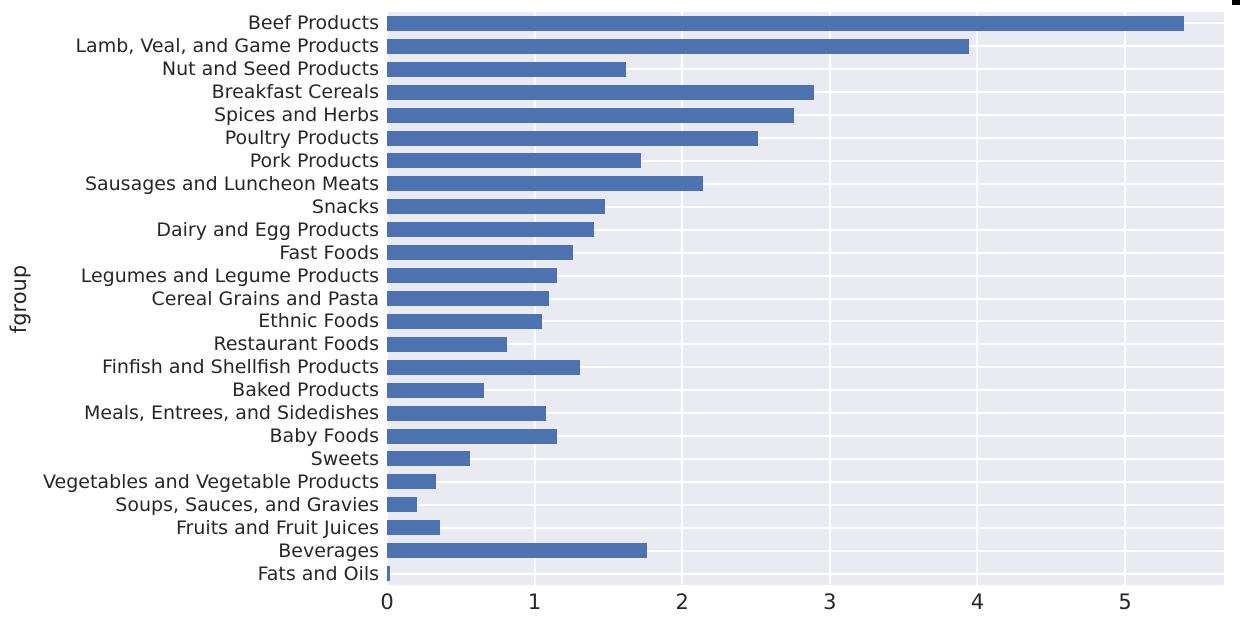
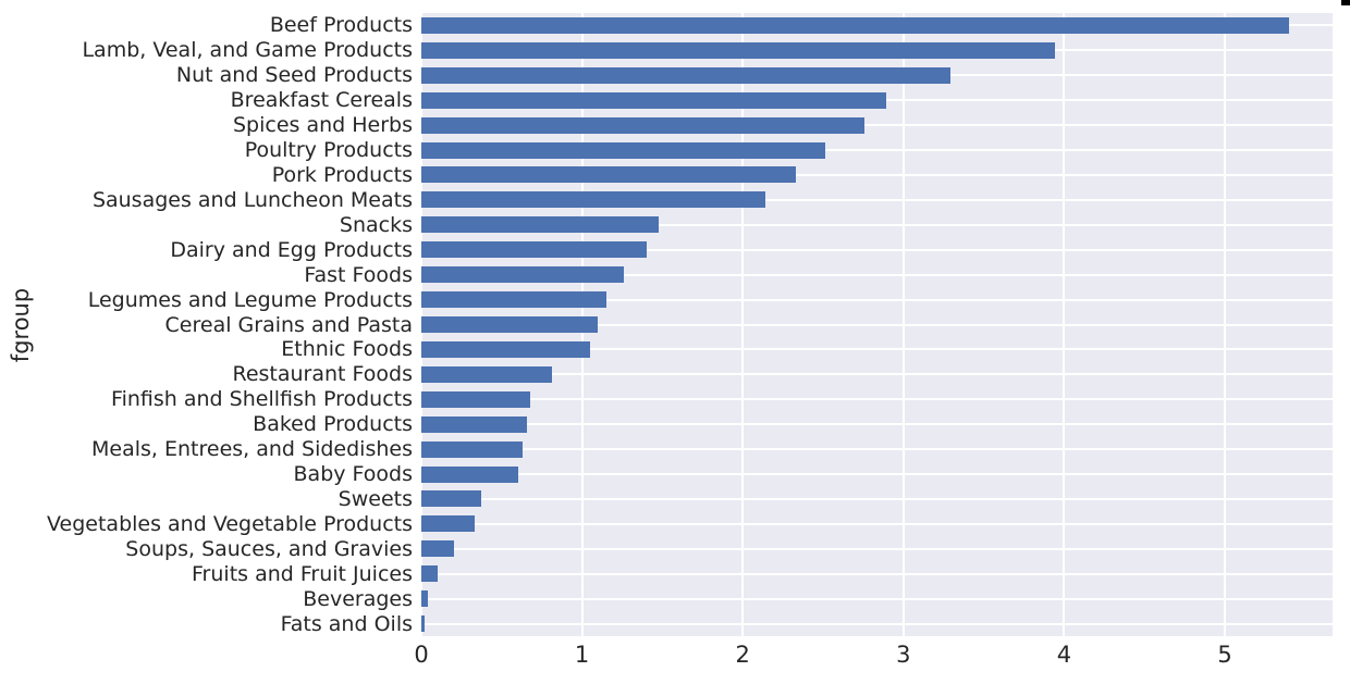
Nut and Seed Products: 1.62 -> 3.29
Pork Products: 1.72 -> 2.33
Finfish and Shellfish Products: 1.31 -> 0.68
Meals, Entrees, and Sidedishes: 1.08 -> 0.63
Baby Foods: 1.15 -> 0.60
Sweets: 0.56 -> 0.37
Fruits and Fruit Juices: 0.36 -> 0.10
Beverages: 1.76 -> 0.04
